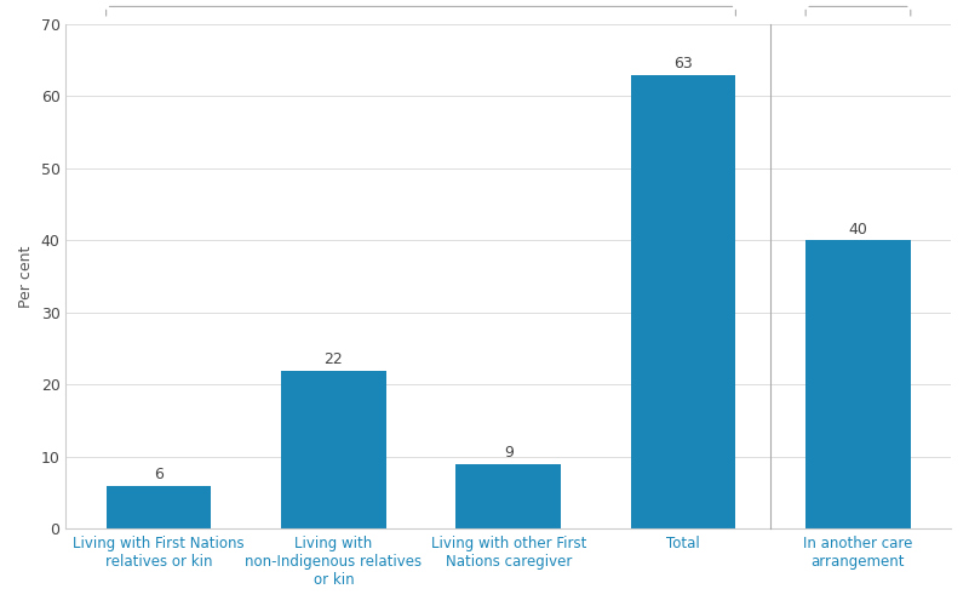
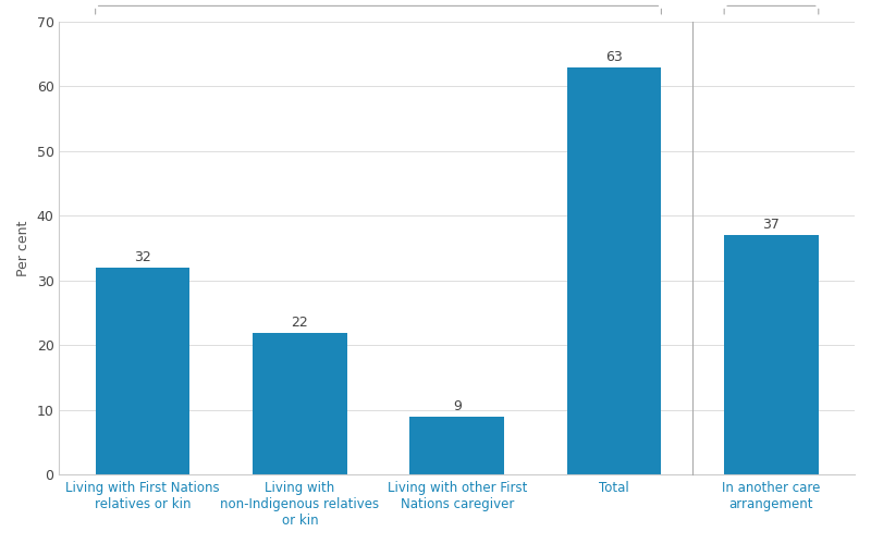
Living with First Nations relatives or kin: 6 -> 32
In another care arrangement: 40 -> 37
